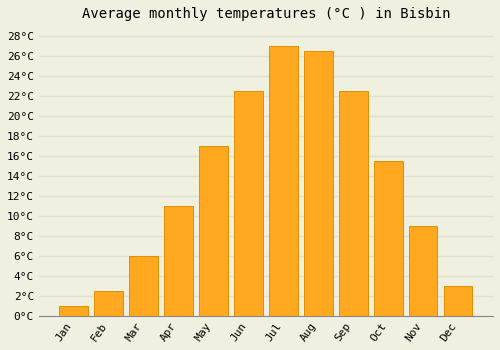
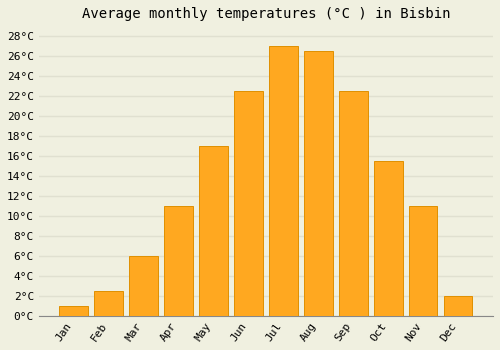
Nov: 9.0°C -> 11.0°C
Dec: 3.0°C -> 2.0°C
